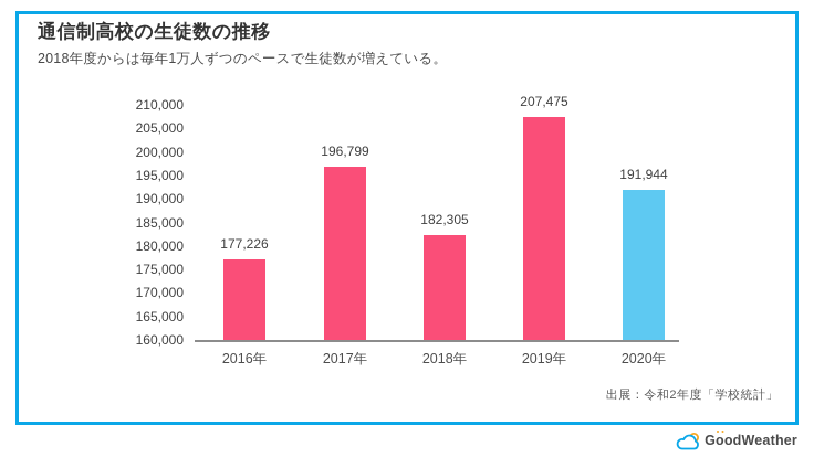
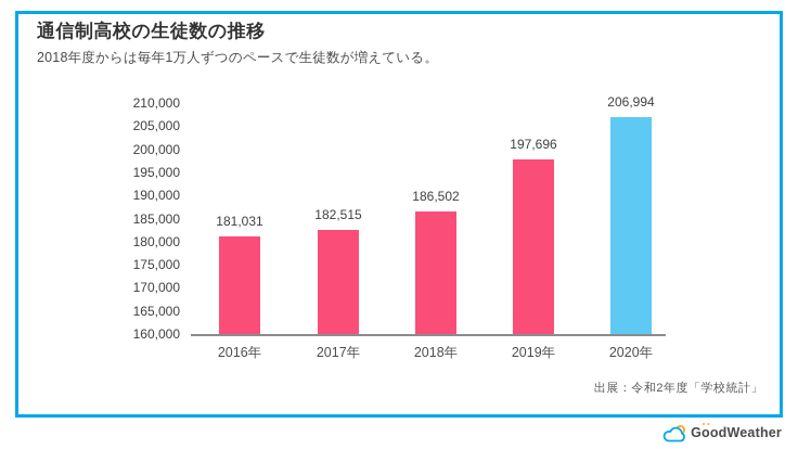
2016年: 177,226 -> 181,031
2017年: 196,799 -> 182,515
2018年: 182,305 -> 186,502
2019年: 207,475 -> 197,696
2020年: 191,944 -> 206,994
